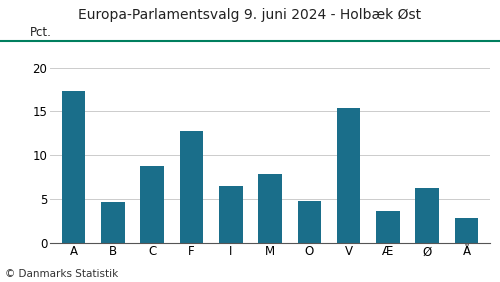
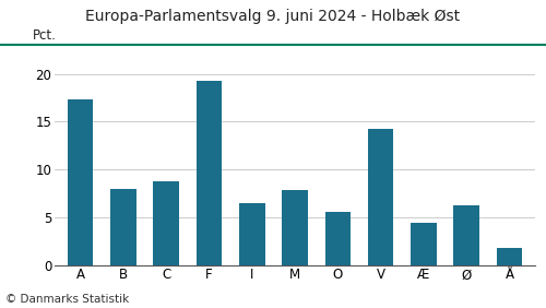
B: 4.6 -> 8.0
F: 12.8 -> 19.3
O: 4.8 -> 5.5
V: 15.4 -> 14.3
Æ: 3.6 -> 4.4
Å: 2.8 -> 1.8
